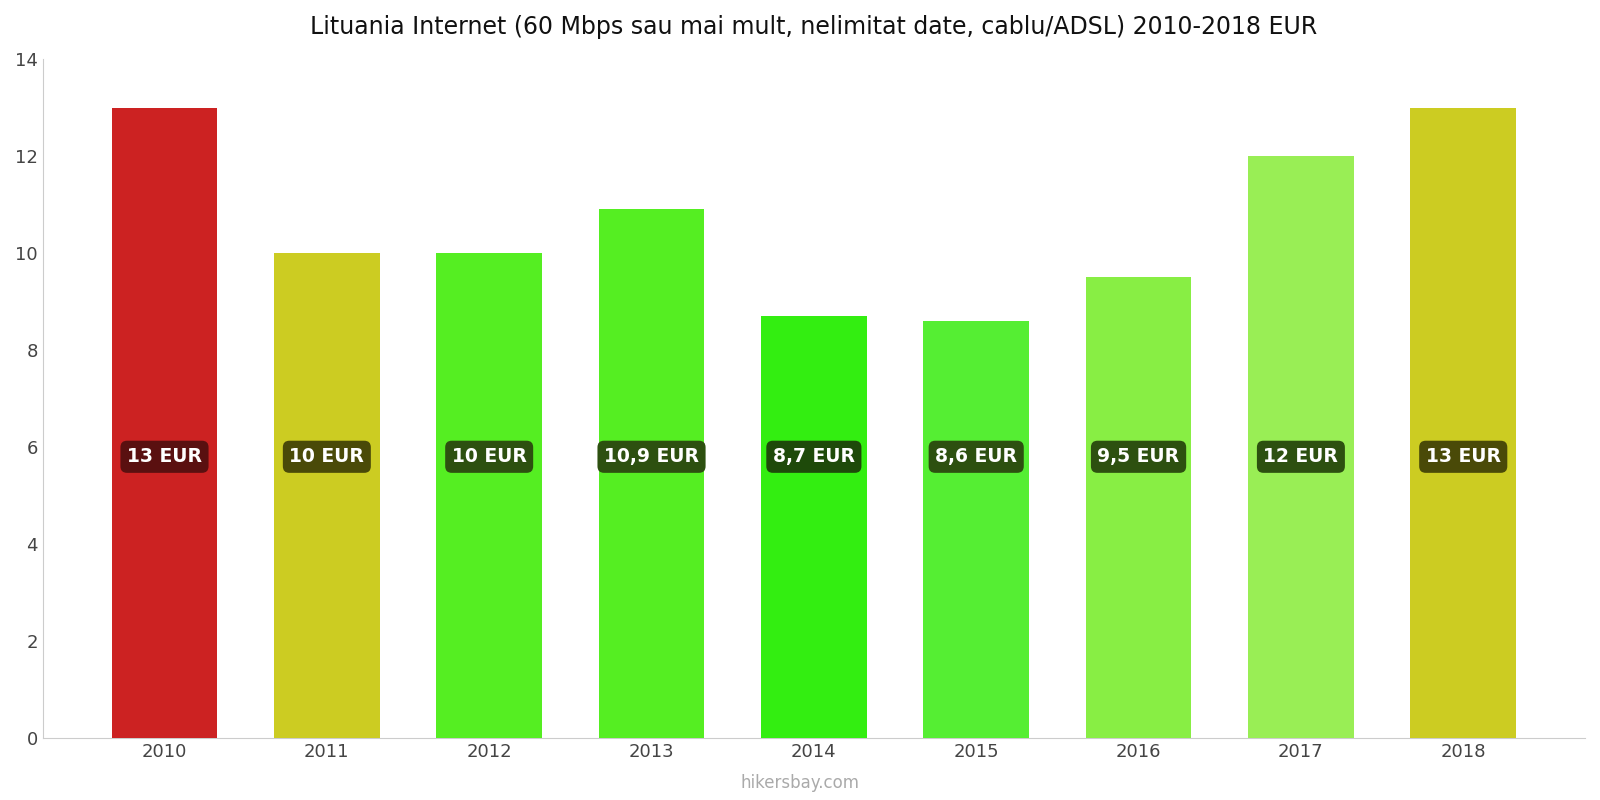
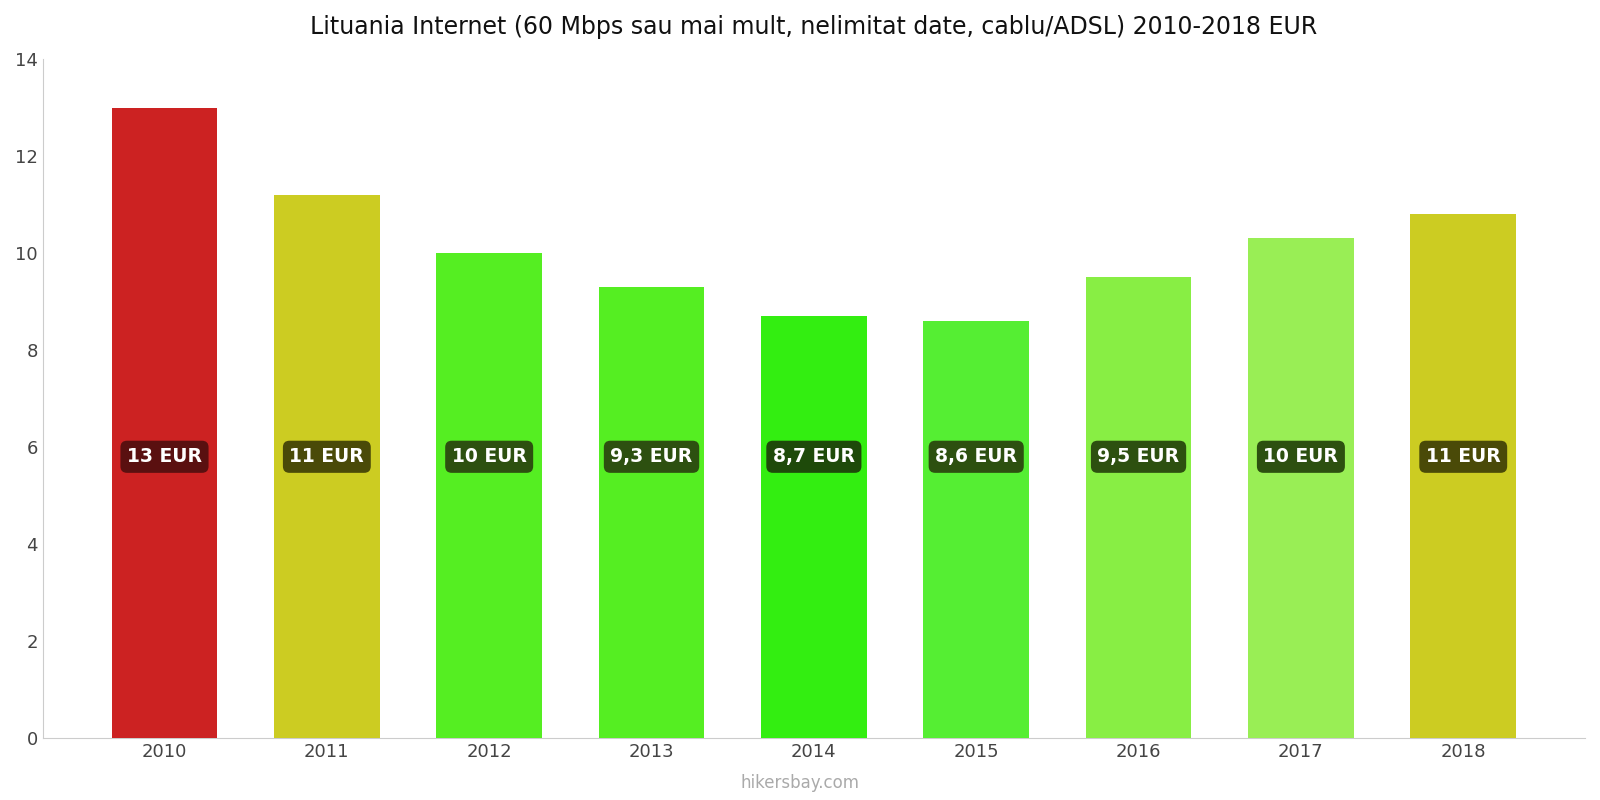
2011: 10 -> 11
2013: 10,9 -> 9,3
2017: 12 -> 10
2018: 13 -> 11
